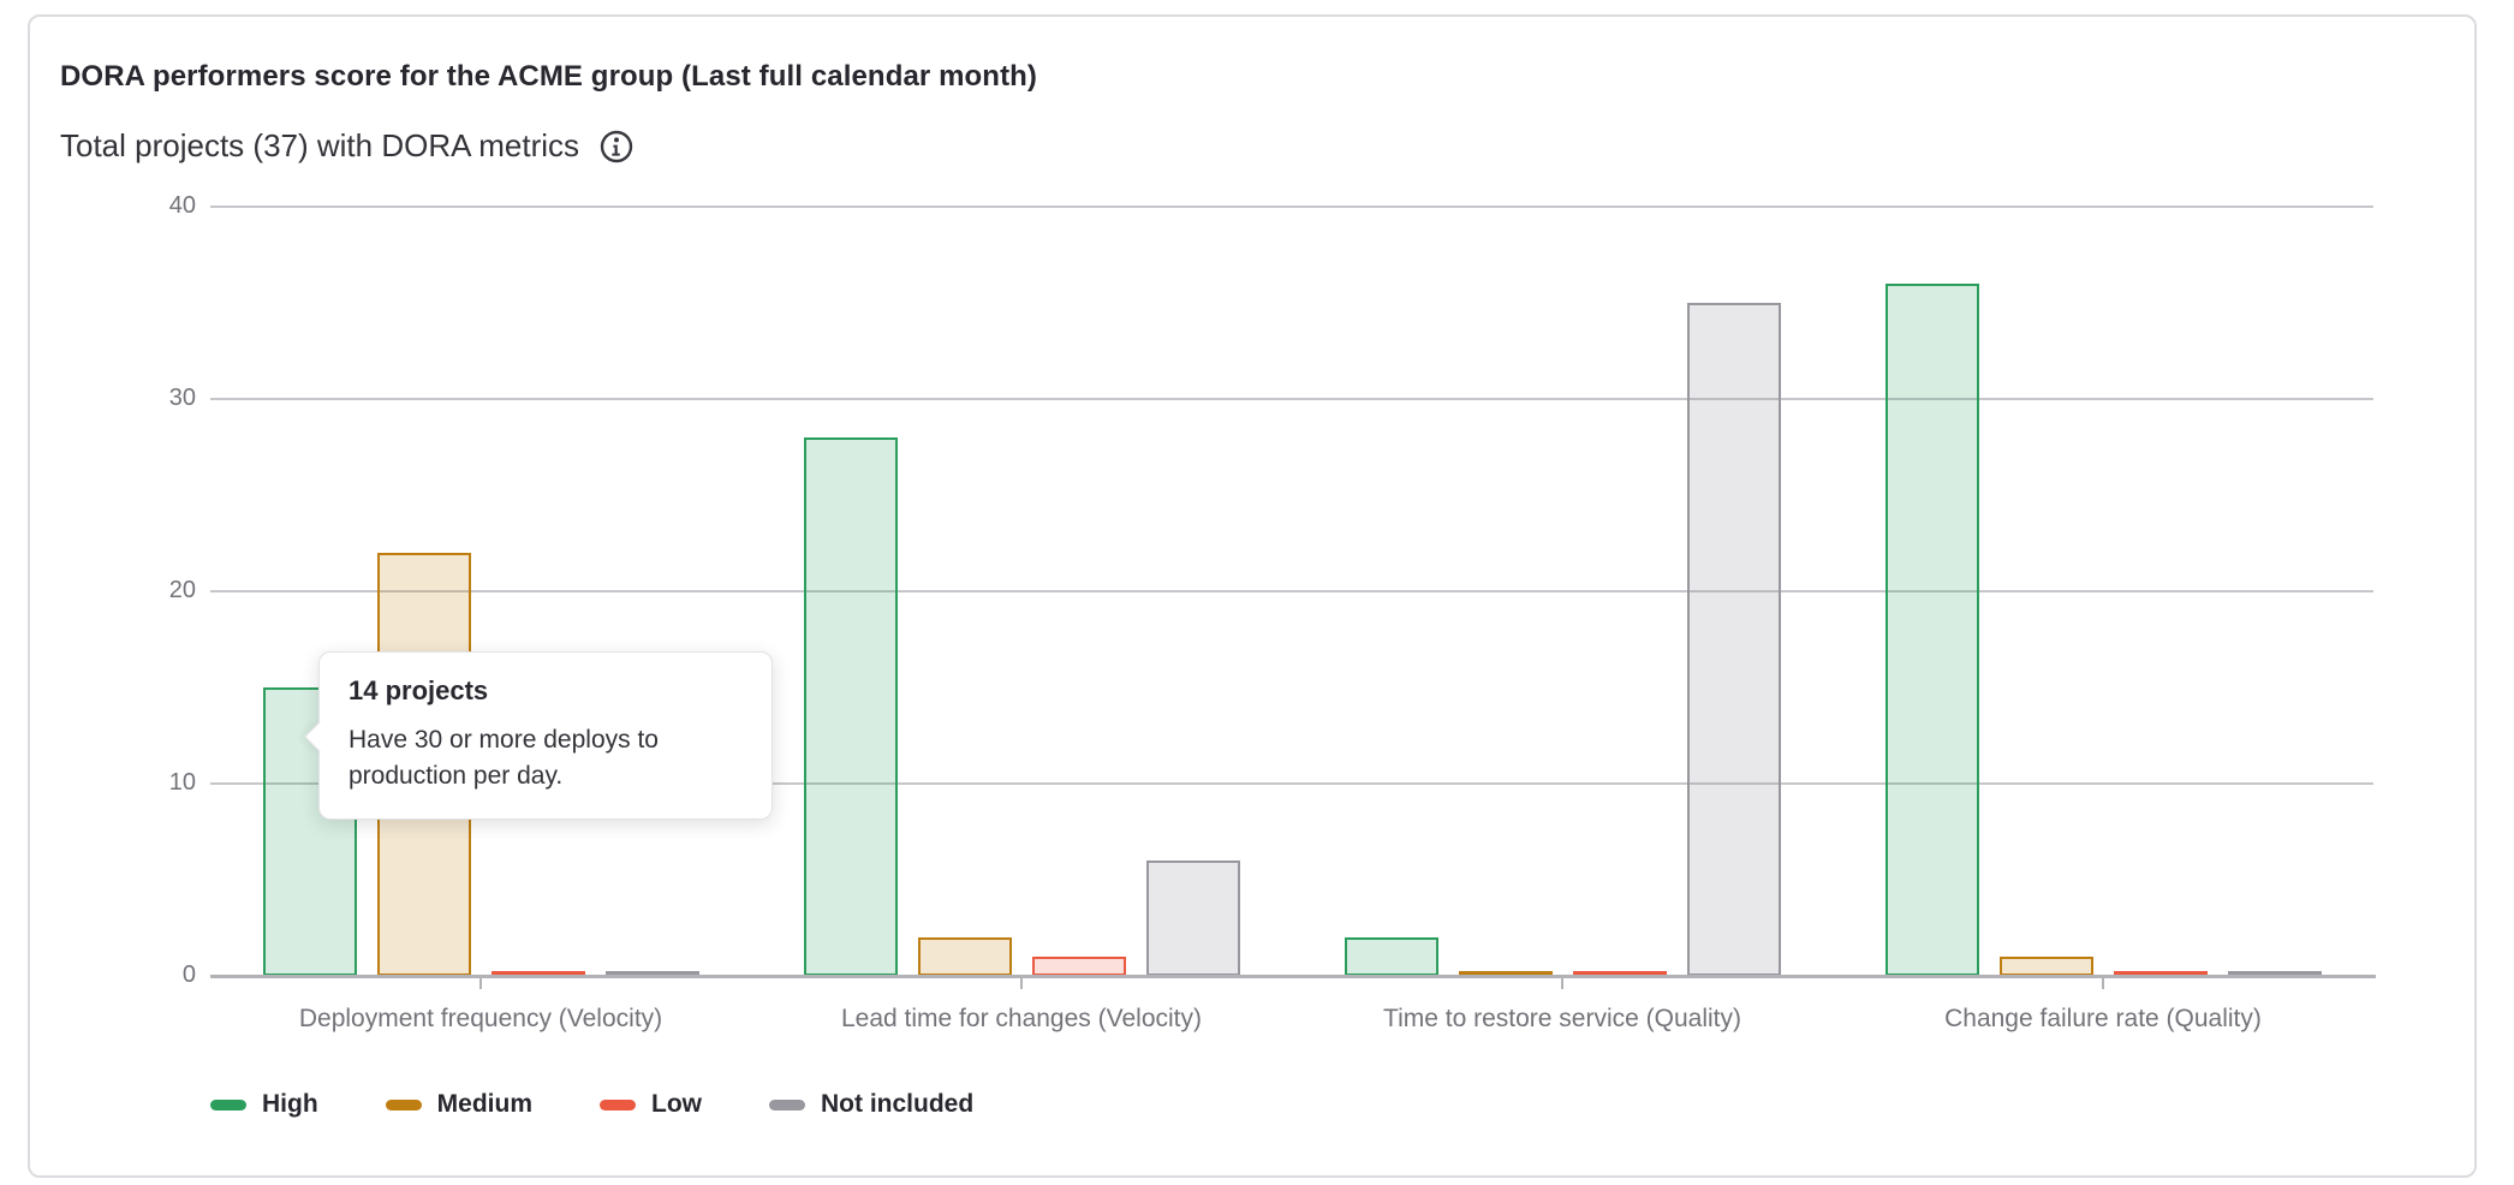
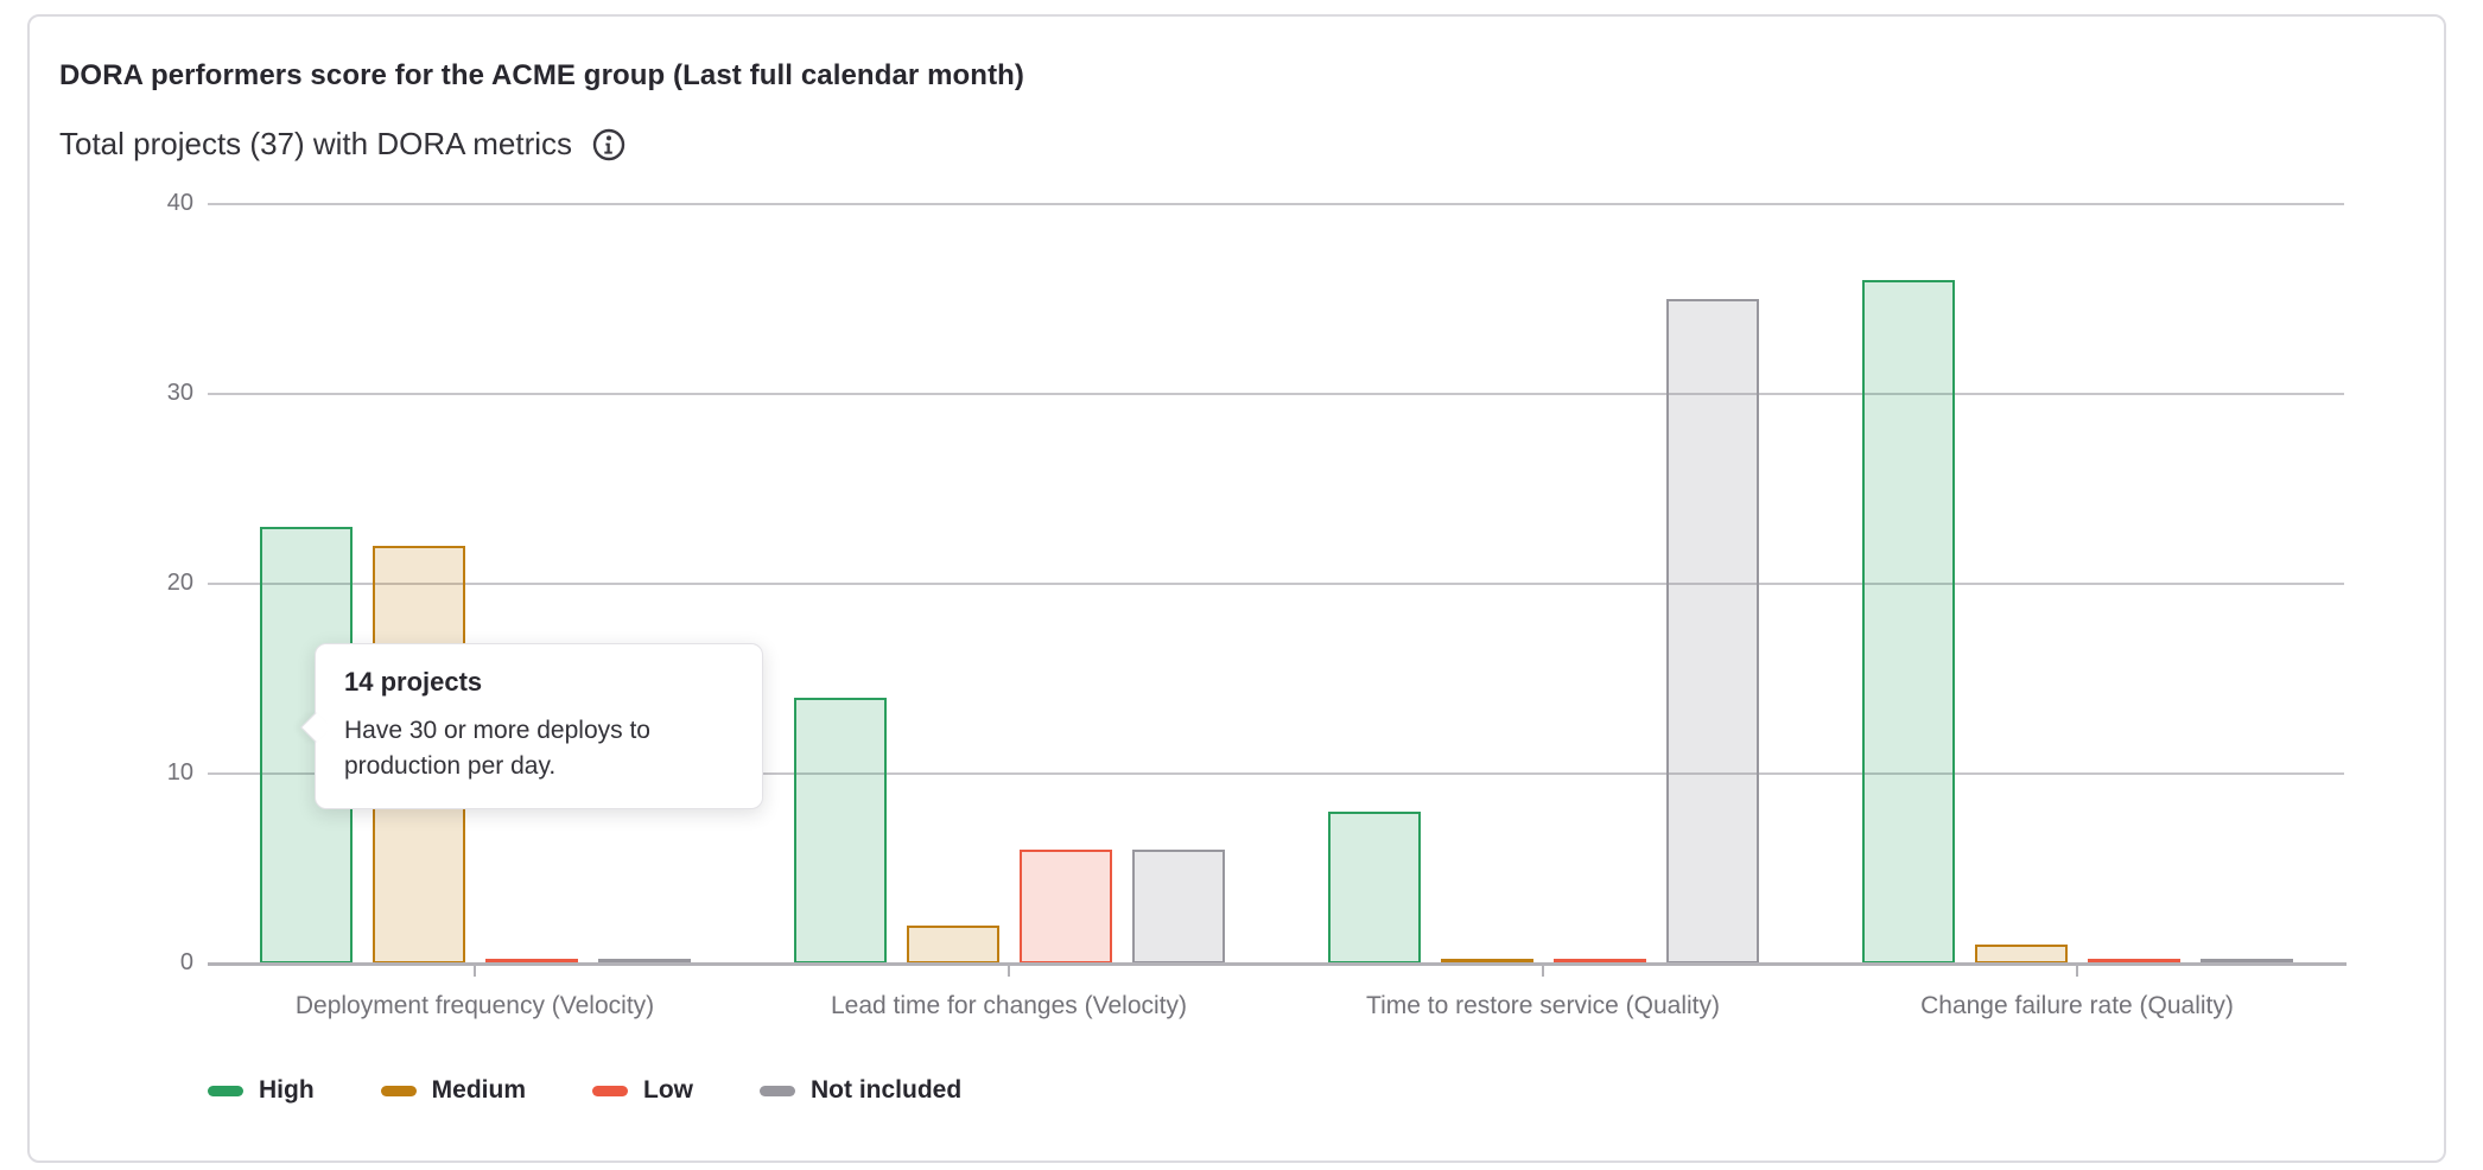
High/Deployment frequency (Velocity): 15 -> 23
High/Lead time for changes (Velocity): 28 -> 14
Low/Lead time for changes (Velocity): 1 -> 6
High/Time to restore service (Quality): 2 -> 8
